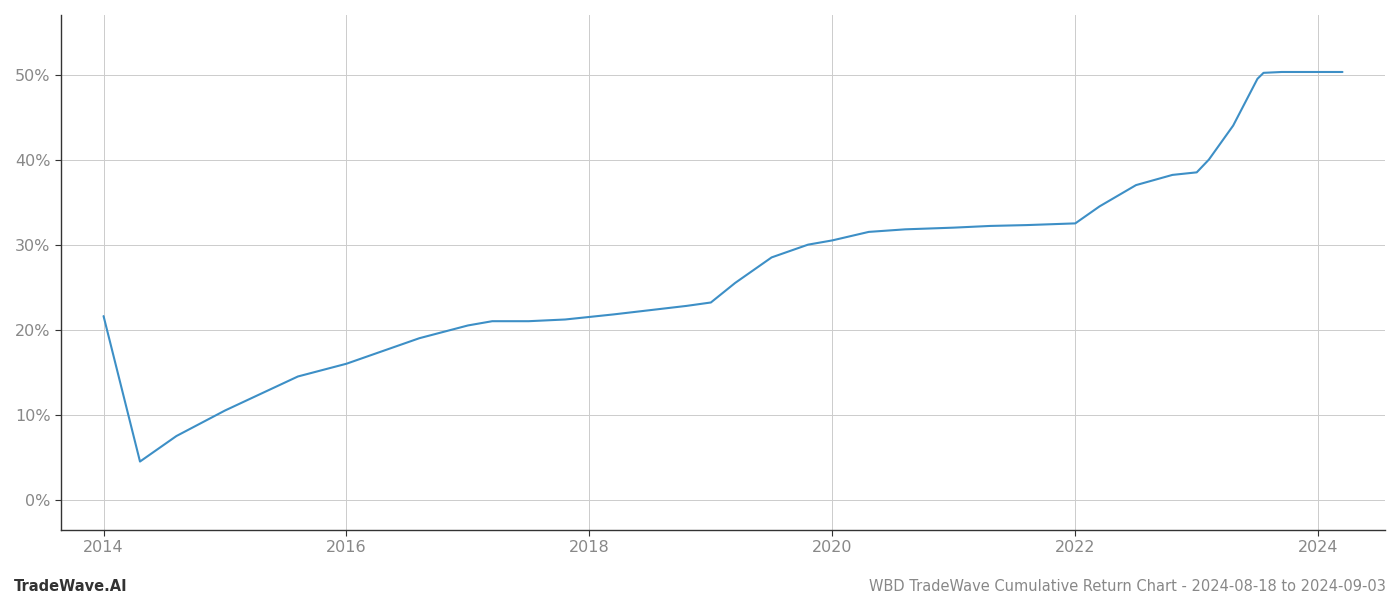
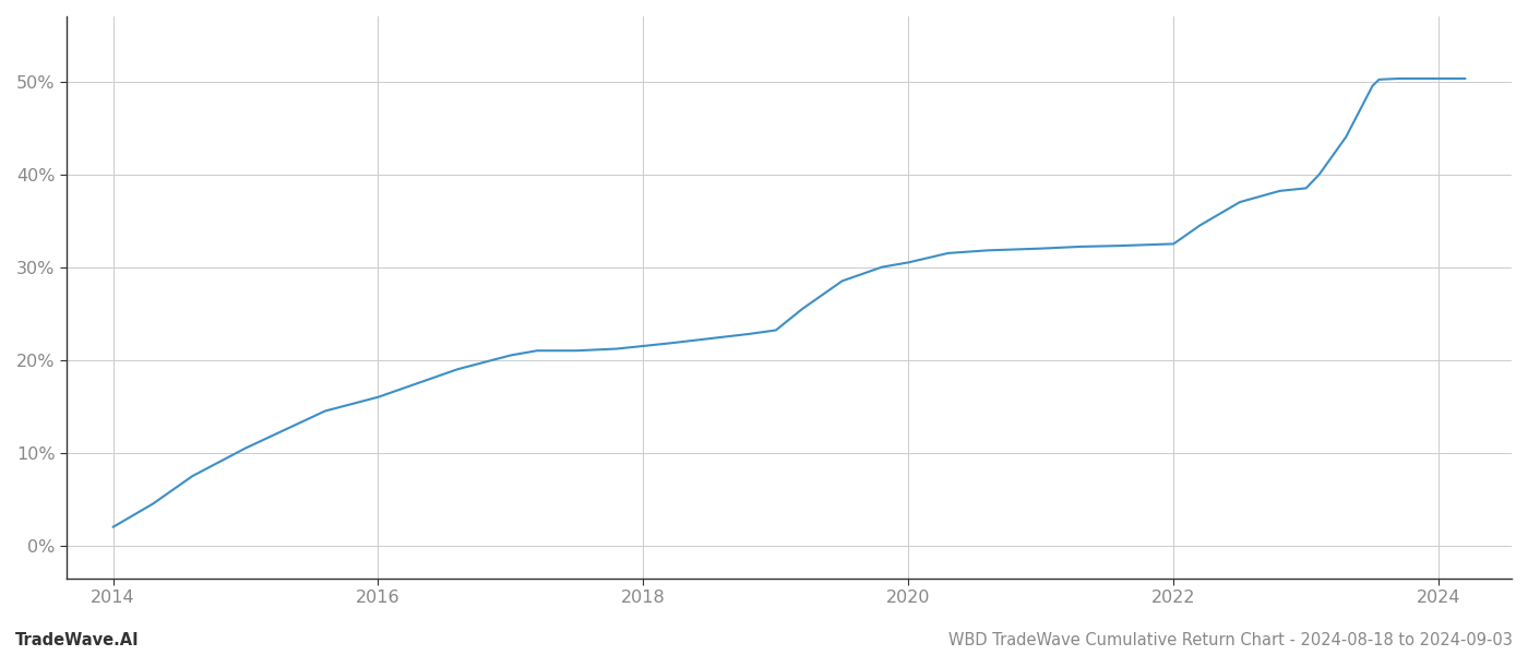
2014: 21.6% -> 2.0%
